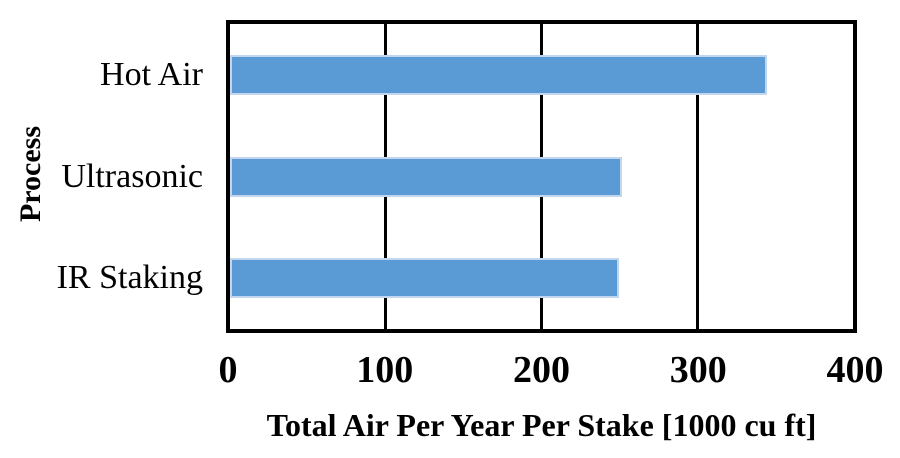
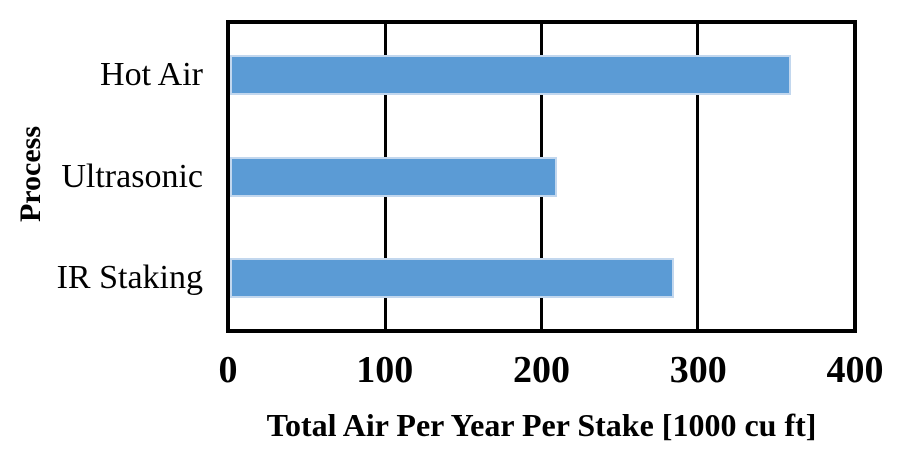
Hot Air: 345 -> 360
Ultrasonic: 252 -> 210
IR Staking: 250 -> 285
